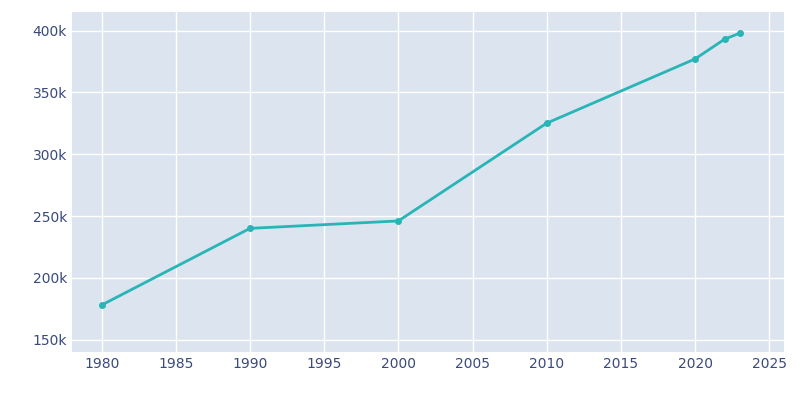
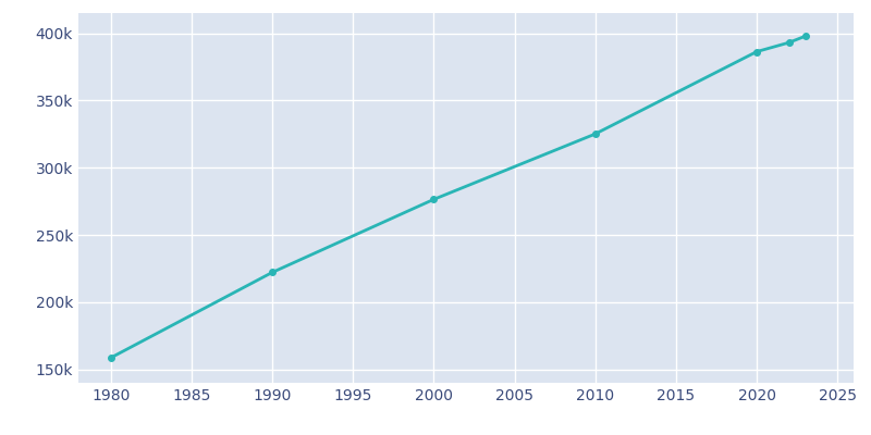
1980: 178k -> 159k
1990: 240k -> 222k
2000: 246k -> 276k
2020: 377k -> 386k
